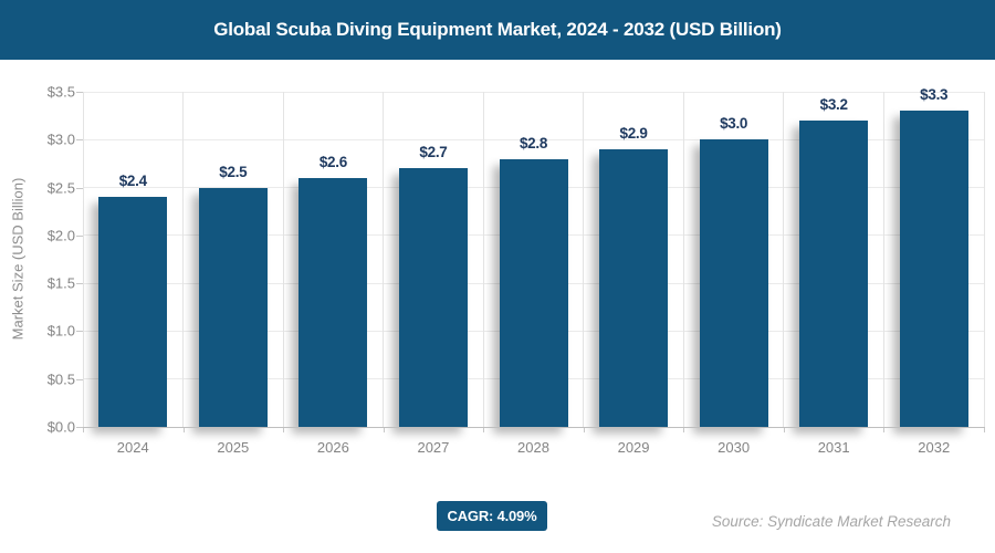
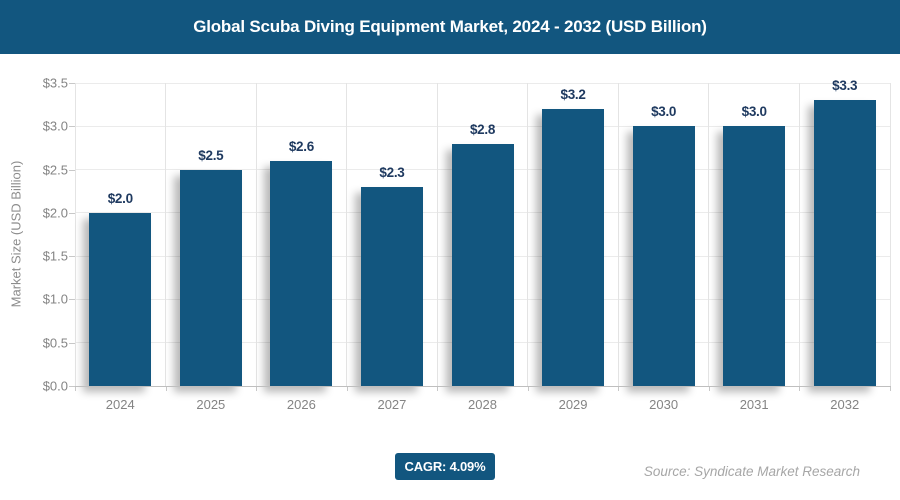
2024: $2.4 -> $2.0
2027: $2.7 -> $2.3
2029: $2.9 -> $3.2
2031: $3.2 -> $3.0
